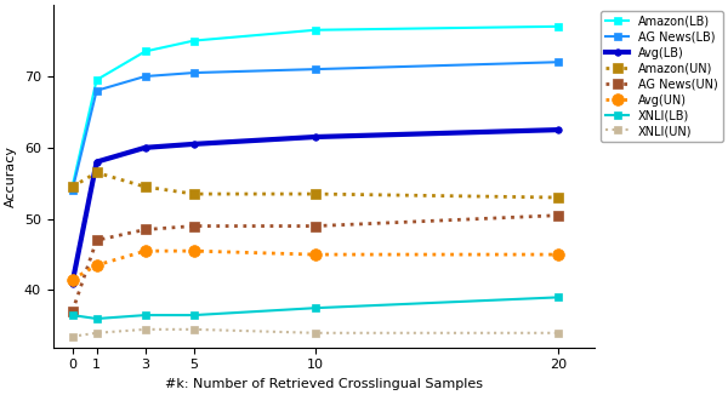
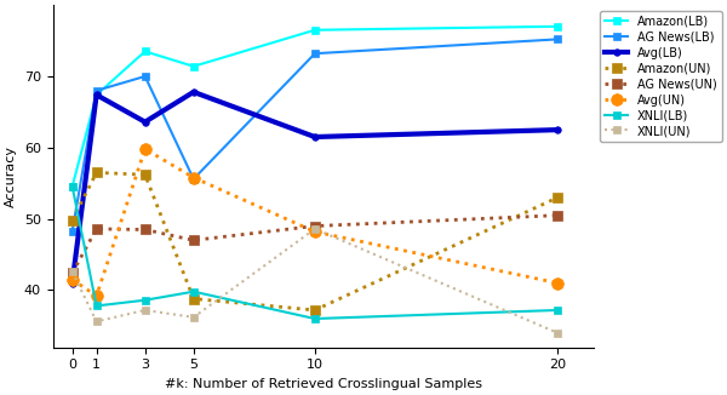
AG News(LB)/0: 54.0 -> 48.2
Amazon(UN)/0: 54.5 -> 49.8
AG News(UN)/0: 37.0 -> 42.4
XNLI(LB)/0: 36.5 -> 54.6
XNLI(UN)/0: 33.5 -> 42.6
Amazon(LB)/1: 69.5 -> 67.4
Avg(LB)/1: 58.0 -> 67.4
AG News(UN)/1: 47.0 -> 48.6
Avg(UN)/1: 43.5 -> 39.2
XNLI(LB)/1: 36.0 -> 37.8
XNLI(UN)/1: 34.0 -> 35.6
Avg(LB)/3: 60.0 -> 63.6
Amazon(UN)/3: 54.5 -> 56.2
Avg(UN)/3: 45.5 -> 59.8
XNLI(LB)/3: 36.5 -> 38.6
XNLI(UN)/3: 34.5 -> 37.2
Amazon(LB)/5: 75.0 -> 71.4
AG News(LB)/5: 70.5 -> 55.6
Avg(LB)/5: 60.5 -> 67.8
Amazon(UN)/5: 53.5 -> 38.8
AG News(UN)/5: 49.0 -> 47.0
Avg(UN)/5: 45.5 -> 55.8
XNLI(LB)/5: 36.5 -> 39.8
XNLI(UN)/5: 34.5 -> 36.2
AG News(LB)/10: 71.0 -> 73.2
Amazon(UN)/10: 53.5 -> 37.2
Avg(UN)/10: 45.0 -> 48.2
XNLI(LB)/10: 37.5 -> 36.0
XNLI(UN)/10: 34.0 -> 48.6
AG News(LB)/20: 72.0 -> 75.2
Avg(UN)/20: 45.0 -> 41.0
XNLI(LB)/20: 39.0 -> 37.2
